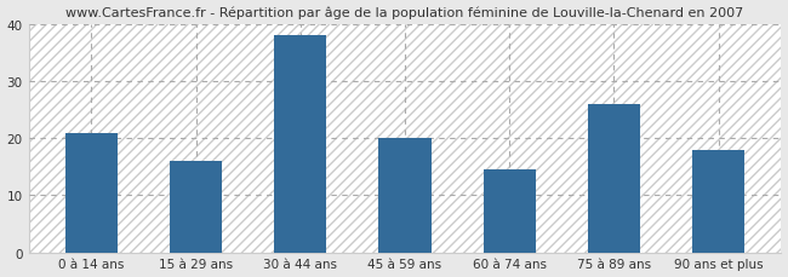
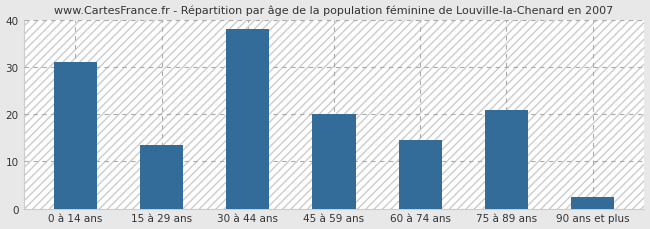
0 à 14 ans: 21.0 -> 31.0
15 à 29 ans: 16.0 -> 13.5
75 à 89 ans: 26.0 -> 21.0
90 ans et plus: 18.0 -> 2.5
